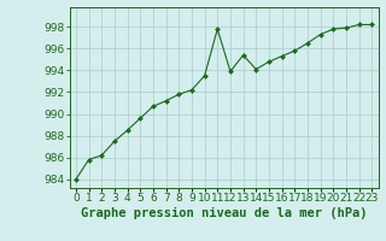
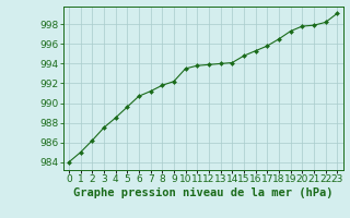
1: 985.8 -> 985.0
11: 997.8 -> 993.8
13: 995.4 -> 994.0
23: 998.2 -> 999.1
